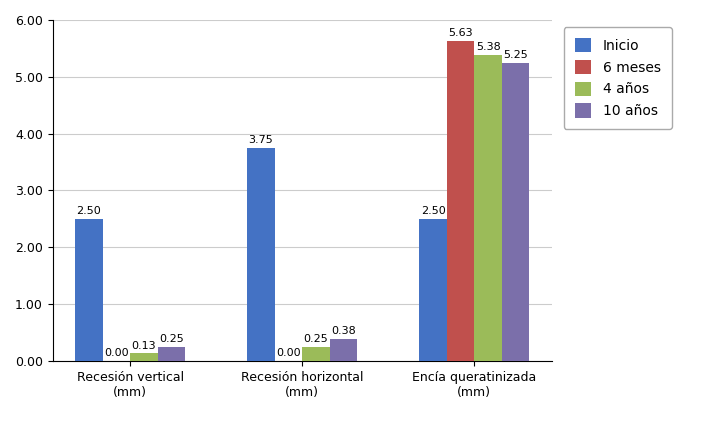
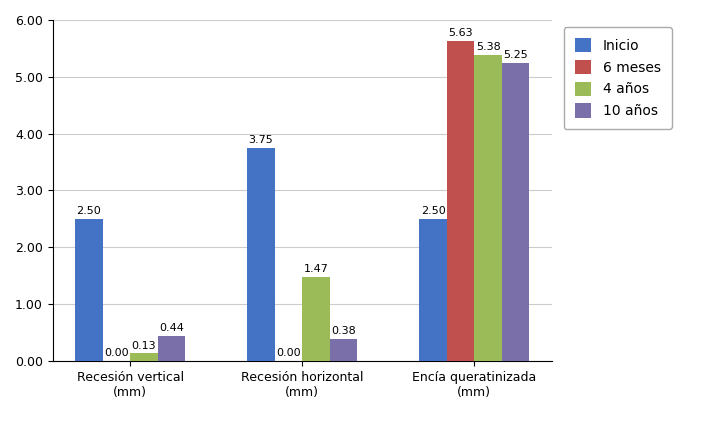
10 años/Recesión vertical (mm): 0.25 -> 0.44
4 años/Recesión horizontal (mm): 0.25 -> 1.47
